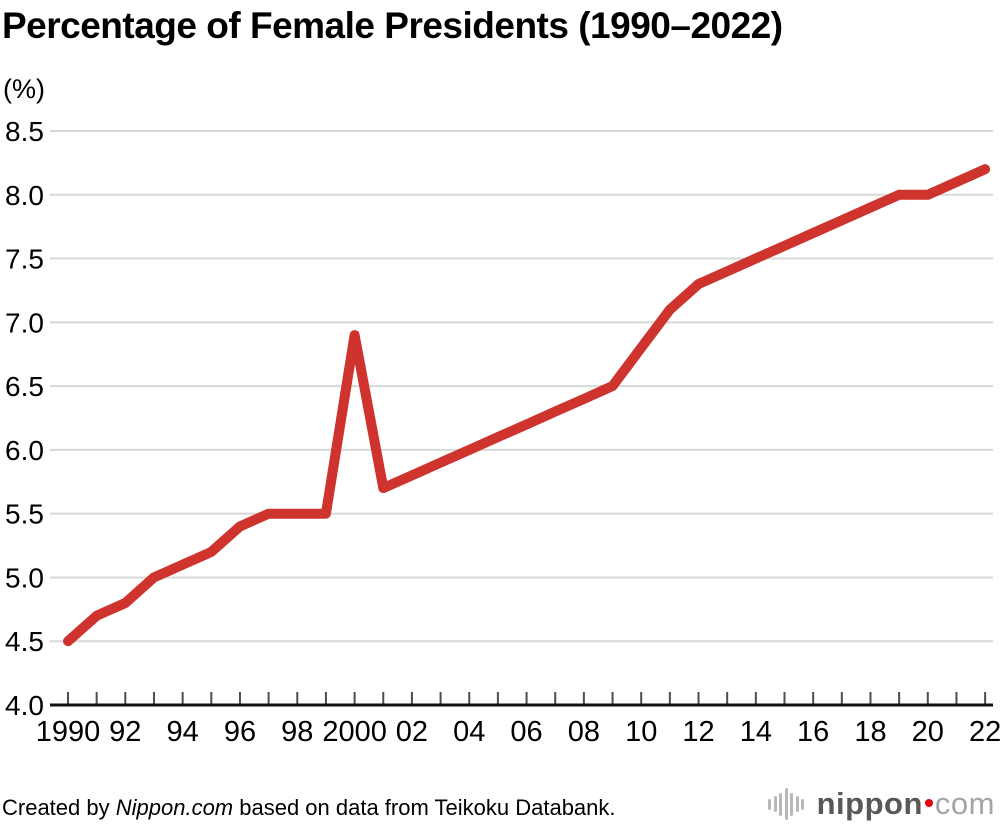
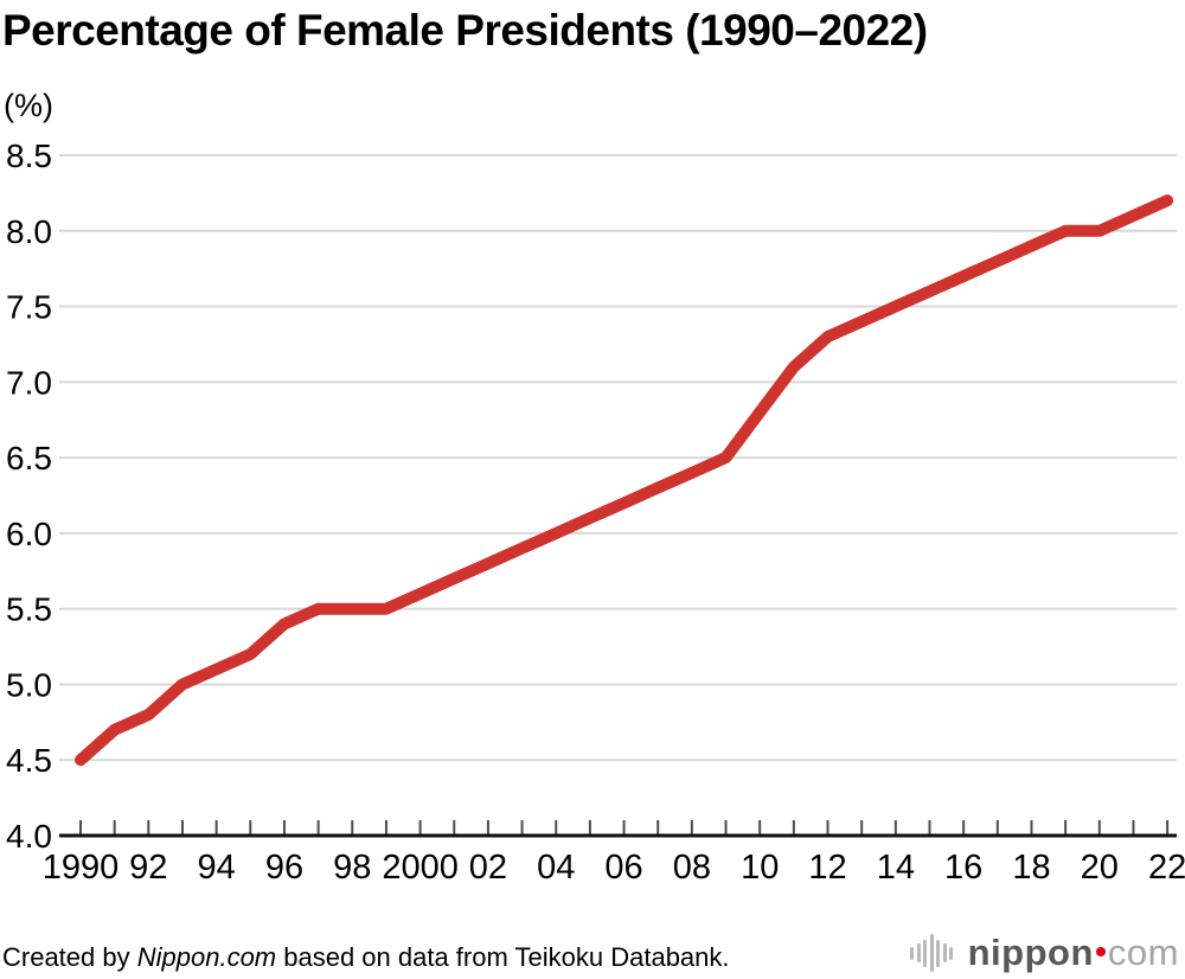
2000: 6.9 -> 5.6
